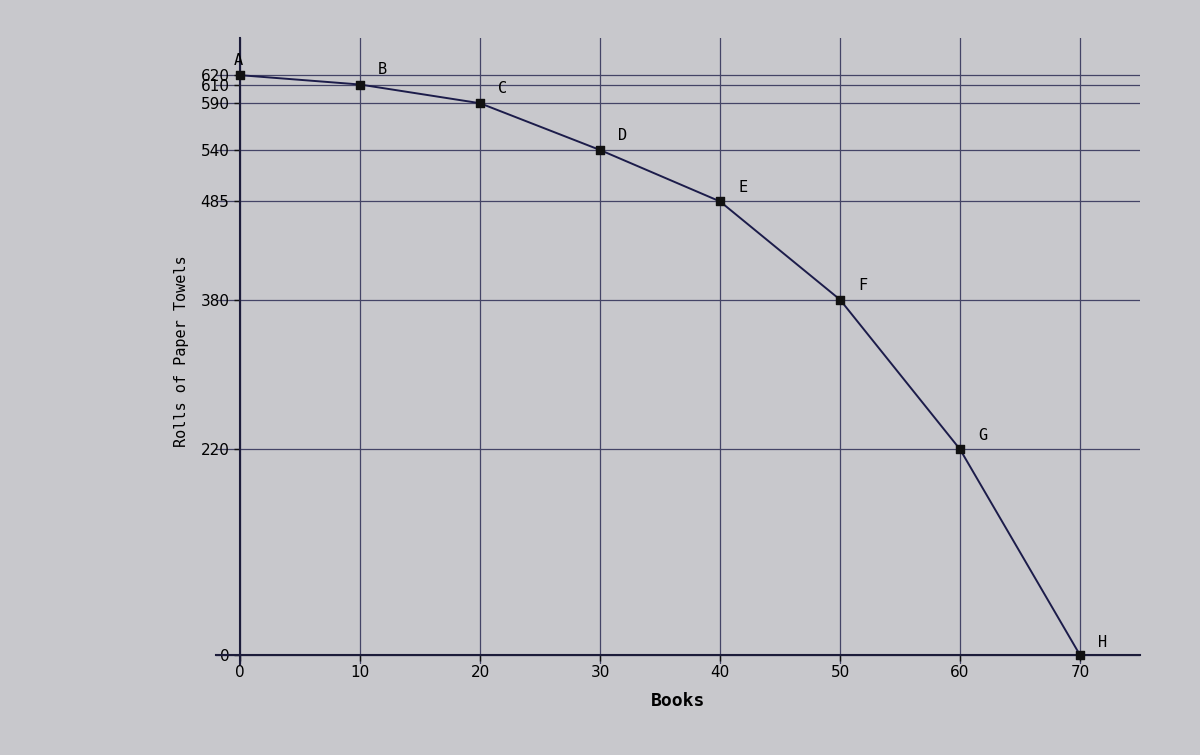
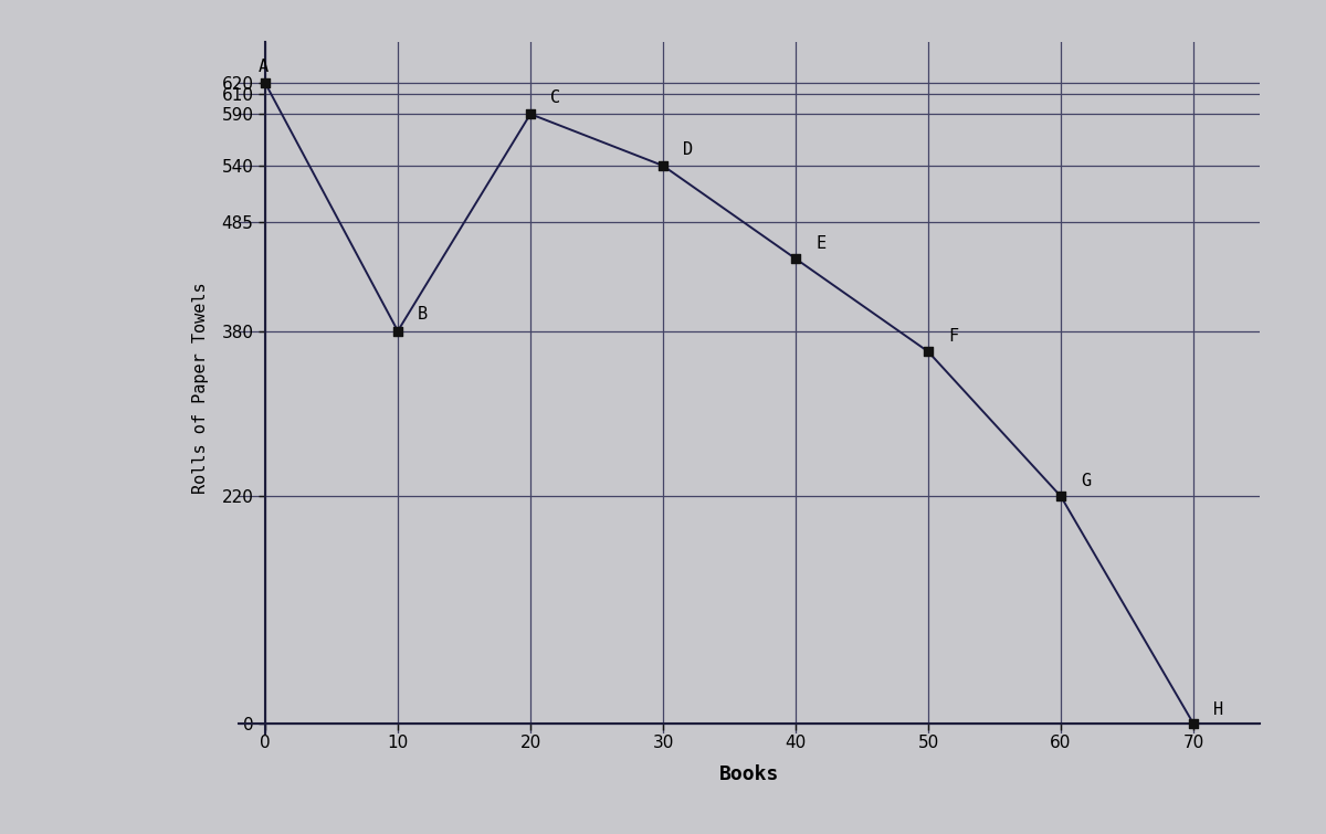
10: 610 -> 380
40: 485 -> 450
50: 380 -> 360
